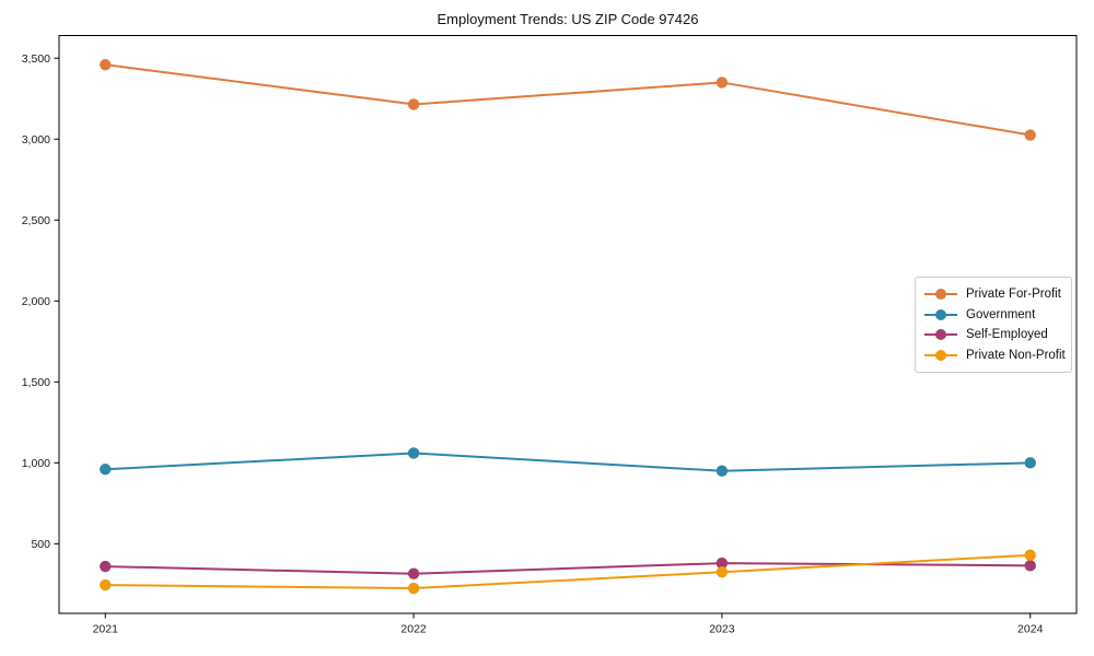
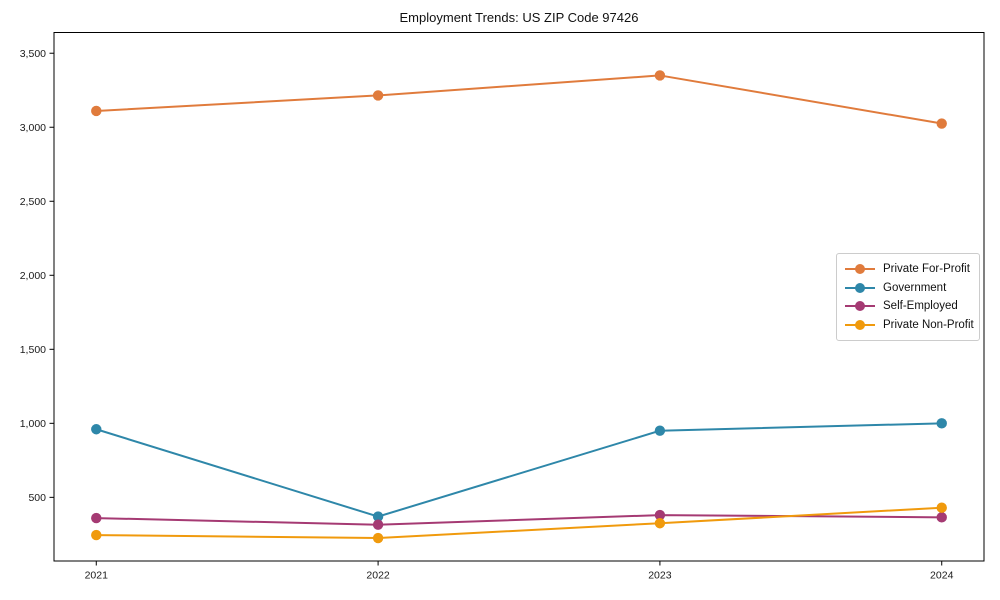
Private For-Profit/2021: 3460 -> 3110
Government/2022: 1060 -> 370
